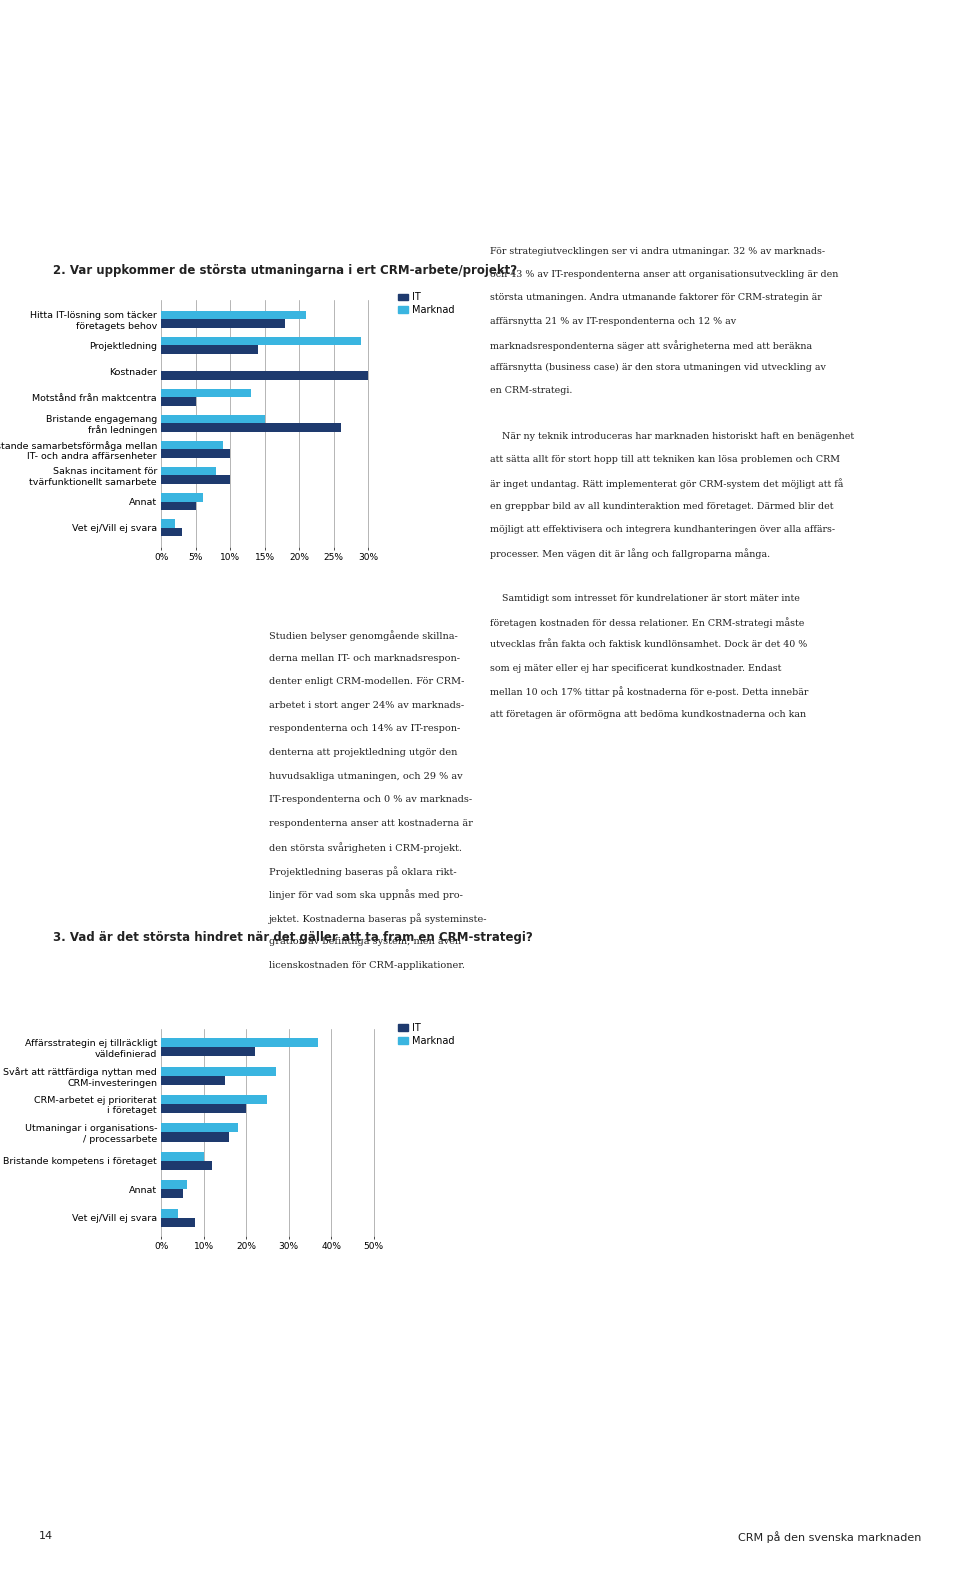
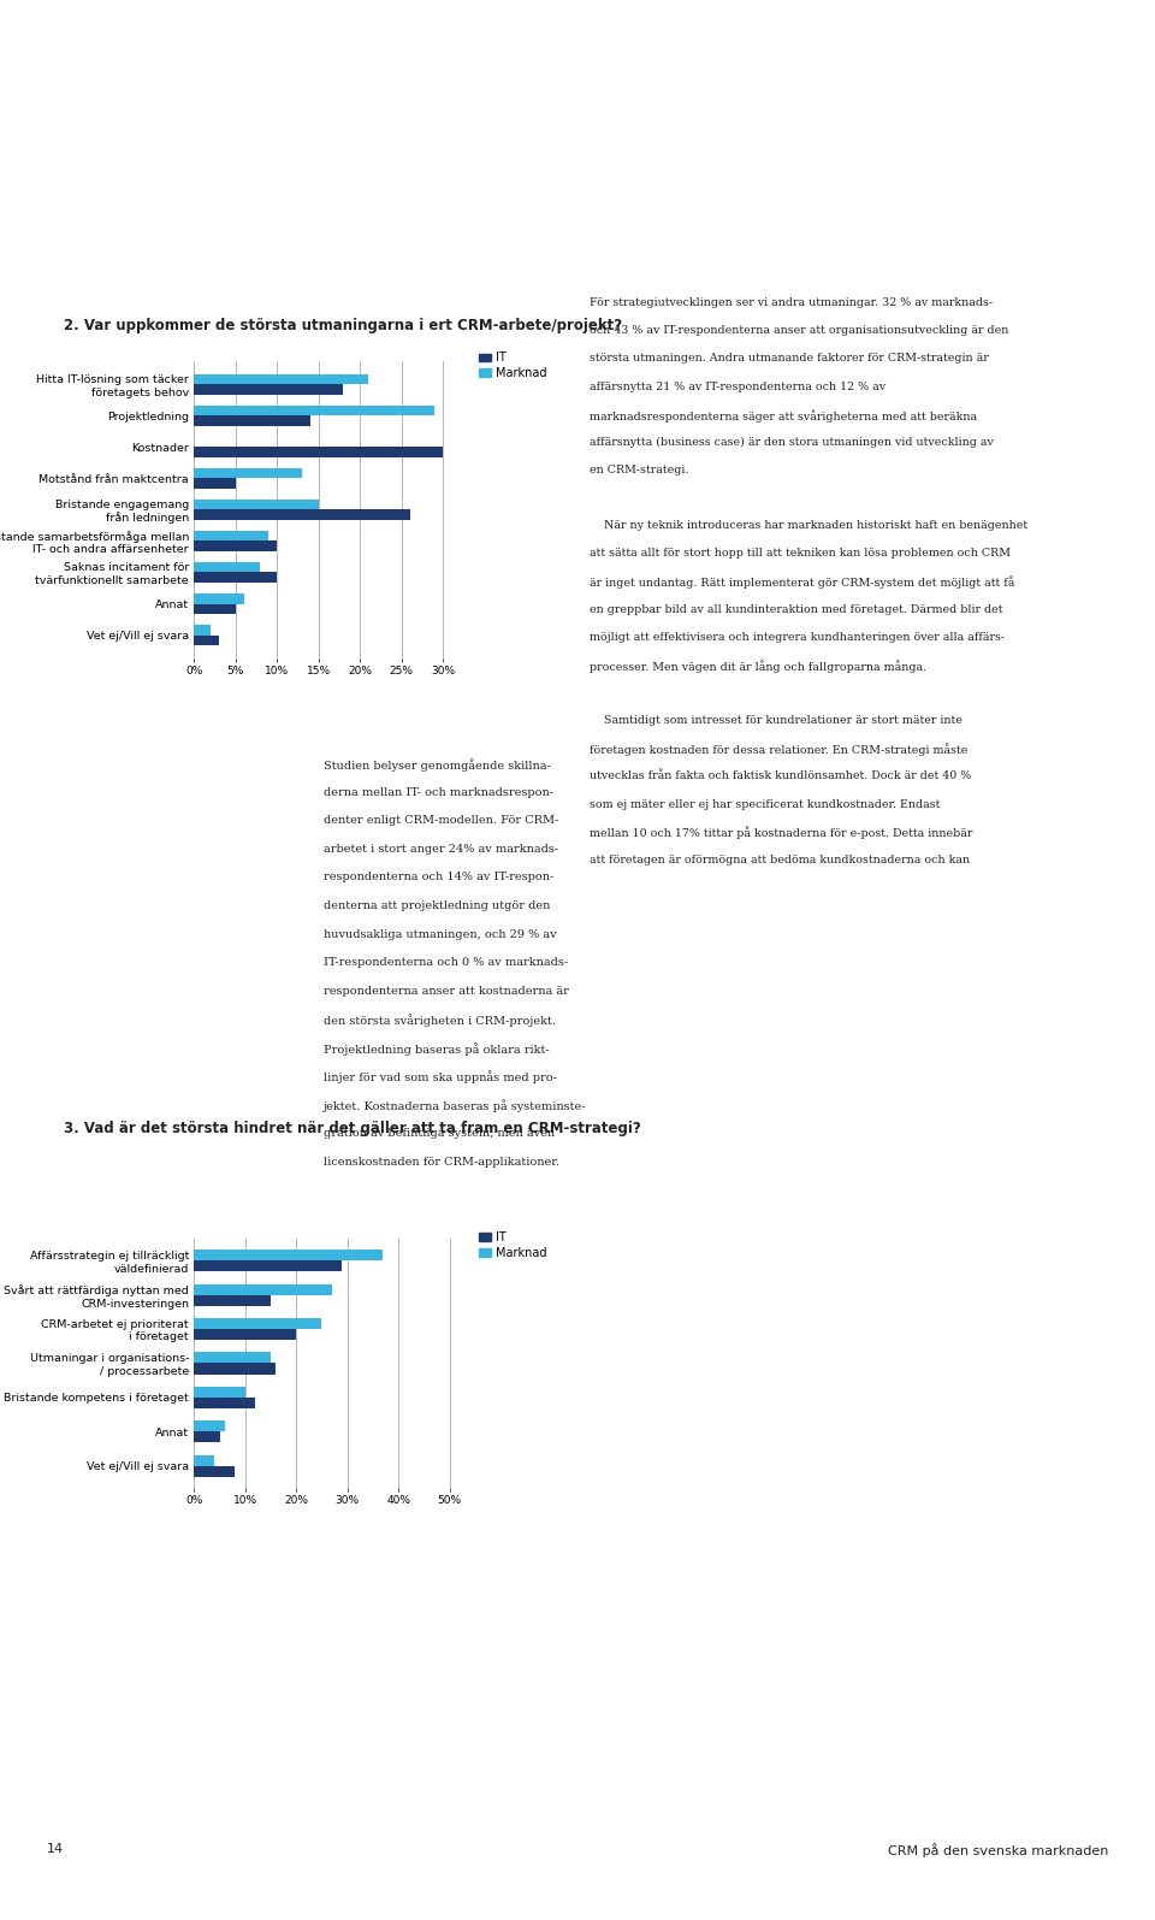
IT/Affärsstrategin ej tillräckligt väldefinierad: 22% -> 29%
Marknad/Utmaningar i organisations- / processarbete: 18% -> 15%
